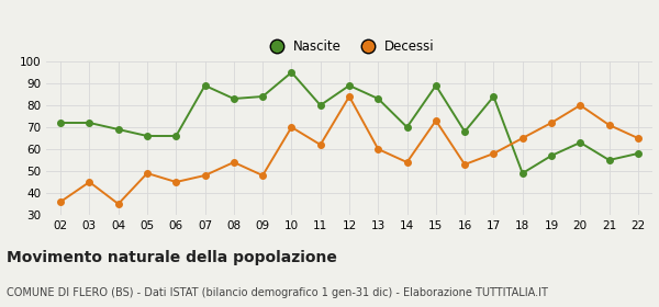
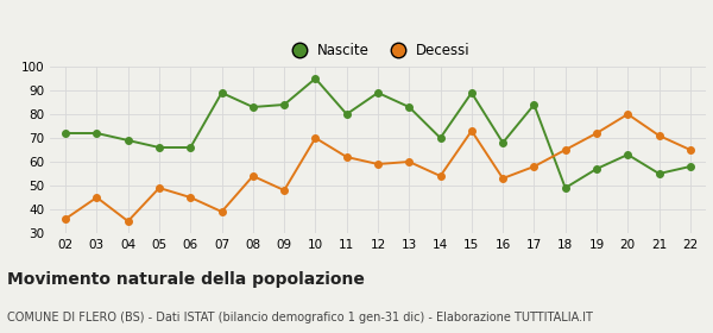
Decessi/07: 48 -> 39
Decessi/12: 84 -> 59
